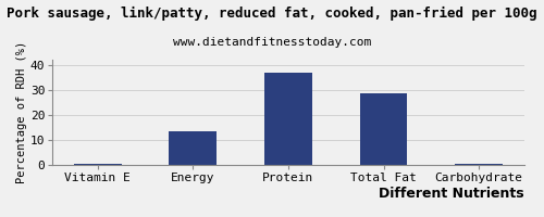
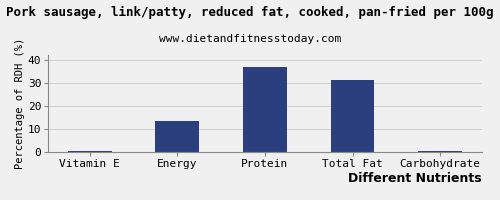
Total Fat: 28.5 -> 31.0
